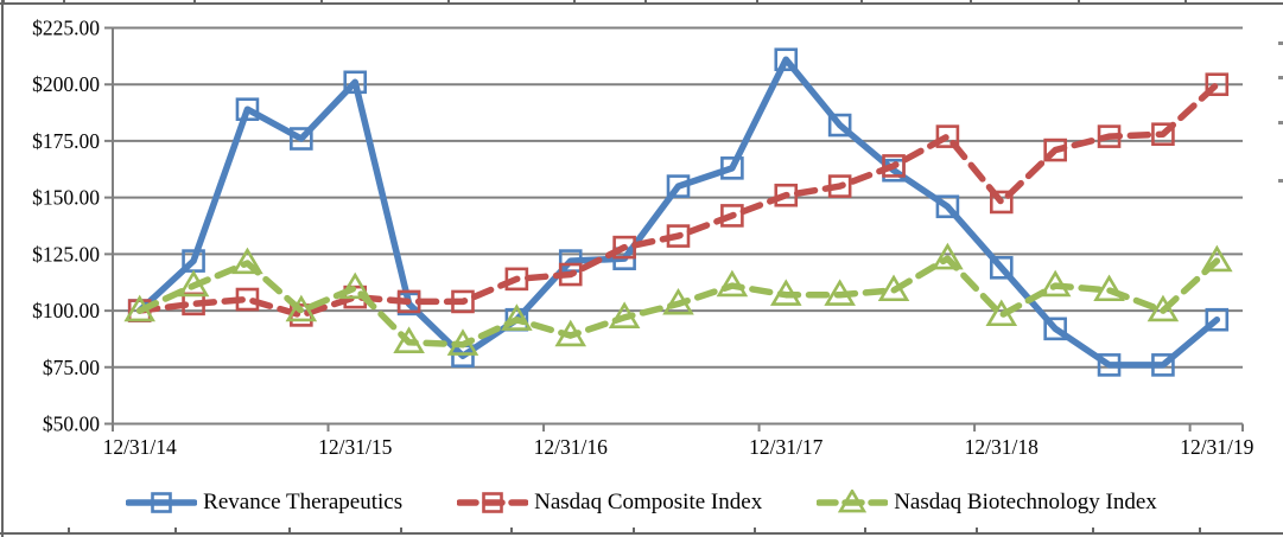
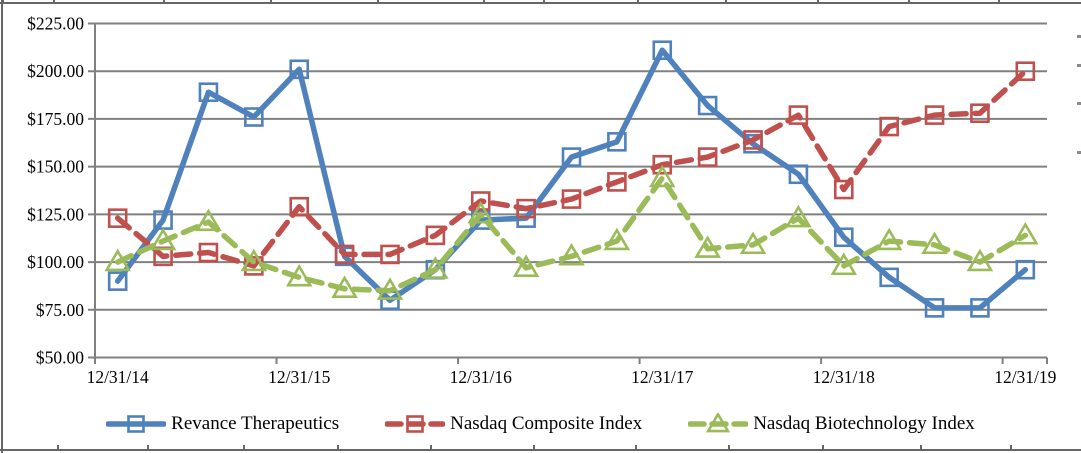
Revance Therapeutics/12/31/14: $100 -> $90
Nasdaq Composite Index/12/31/14: $100 -> $123
Nasdaq Composite Index/12/31/15: $106 -> $129
Nasdaq Biotechnology Index/12/31/15: $110 -> $92
Nasdaq Composite Index/12/31/16: $116 -> $132
Nasdaq Biotechnology Index/12/31/16: $89 -> $125
Nasdaq Biotechnology Index/12/31/17: $107 -> $144
Revance Therapeutics/12/31/18: $119 -> $113
Nasdaq Composite Index/12/31/18: $148 -> $138
Nasdaq Biotechnology Index/12/31/19: $122 -> $114
